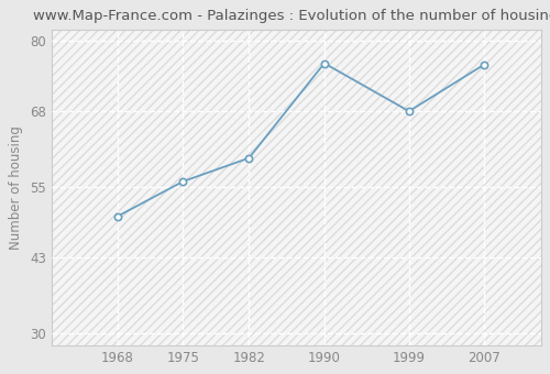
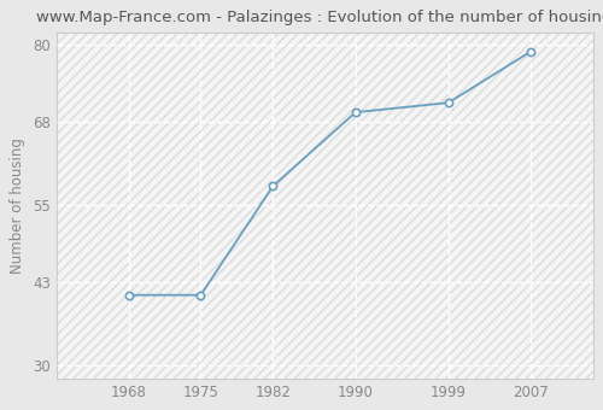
1968: 50.0 -> 41.0
1975: 56.0 -> 41.0
1982: 60.0 -> 58.0
1990: 76.2 -> 69.5
1999: 68.0 -> 71.0
2007: 76.0 -> 79.0
